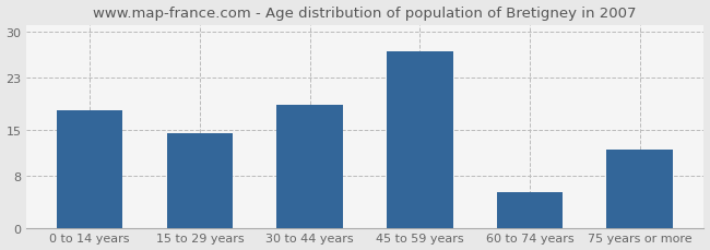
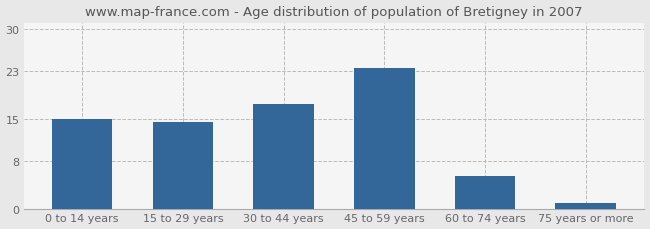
0 to 14 years: 18.0 -> 15.0
30 to 44 years: 18.8 -> 17.5
45 to 59 years: 27.0 -> 23.5
75 years or more: 12.0 -> 1.0
